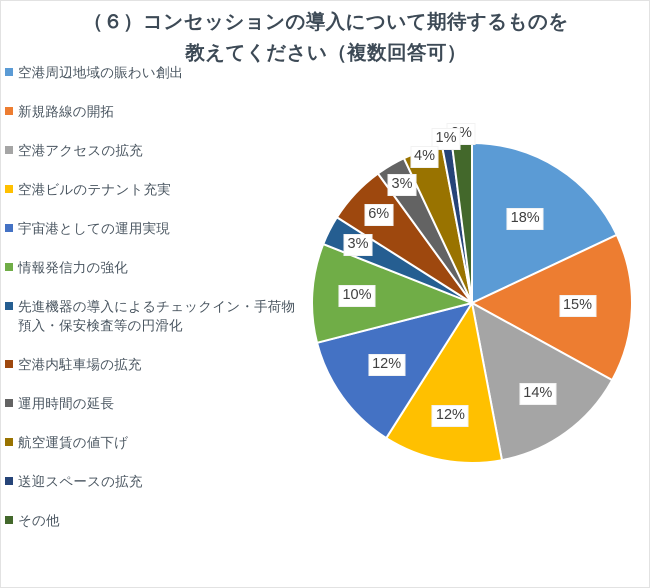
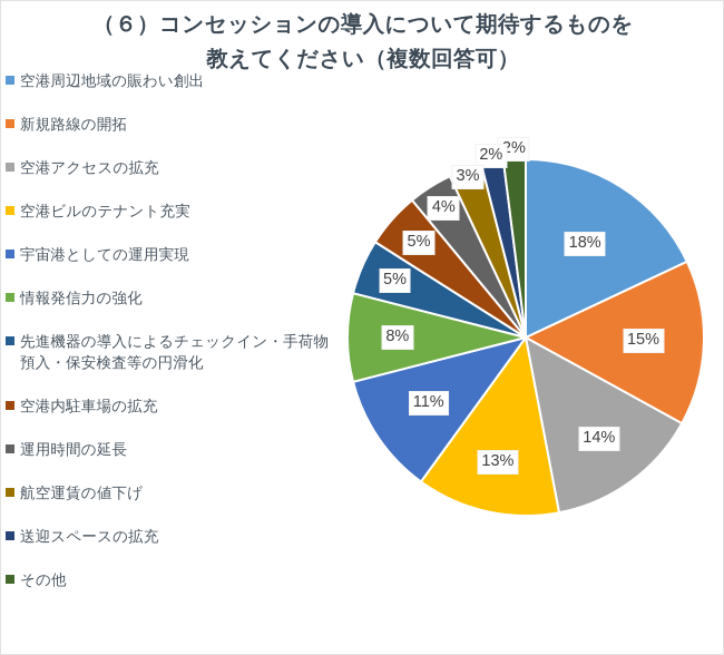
空港ビルのテナント充実: 12% -> 13%
宇宙港としての運用実現: 12% -> 11%
情報発信力の強化: 10% -> 8%
先進機器の導入によるチェックイン・手荷物預入・保安検査等の円滑化: 3% -> 5%
空港内駐車場の拡充: 6% -> 5%
運用時間の延長: 3% -> 4%
航空運賃の値下げ: 4% -> 3%
送迎スペースの拡充: 1% -> 2%
